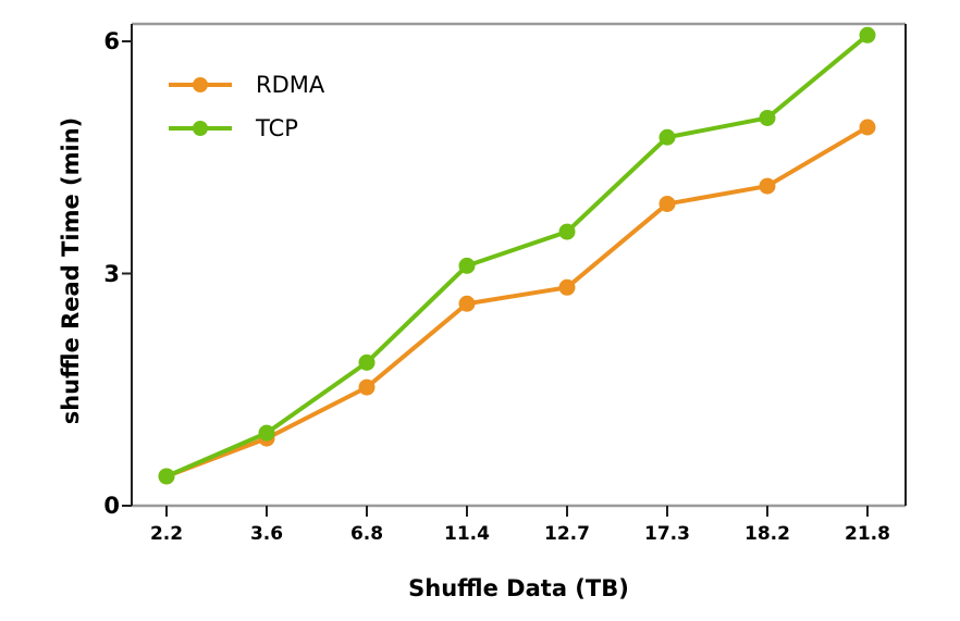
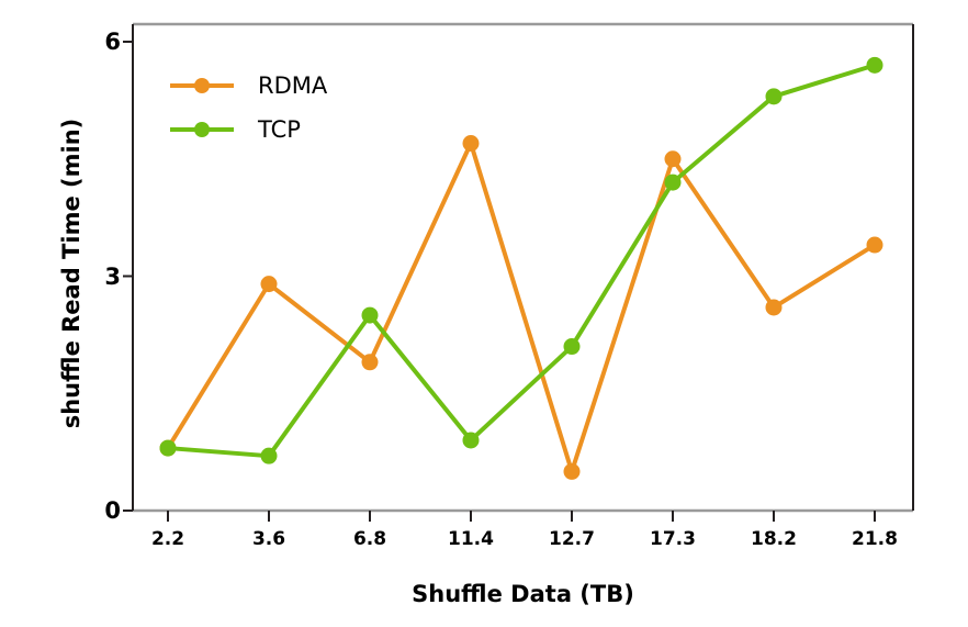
RDMA/2.2: 0.4 -> 0.8
TCP/2.2: 0.4 -> 0.8
RDMA/3.6: 0.9 -> 2.9
TCP/3.6: 0.9 -> 0.7
RDMA/6.8: 1.5 -> 1.9
TCP/6.8: 1.9 -> 2.5
RDMA/11.4: 2.6 -> 4.7
TCP/11.4: 3.1 -> 0.9
RDMA/12.7: 2.8 -> 0.5
TCP/12.7: 3.5 -> 2.1
RDMA/17.3: 3.9 -> 4.5
TCP/17.3: 4.8 -> 4.2
RDMA/18.2: 4.1 -> 2.6
TCP/18.2: 5.0 -> 5.3
RDMA/21.8: 4.9 -> 3.4
TCP/21.8: 6.1 -> 5.7
